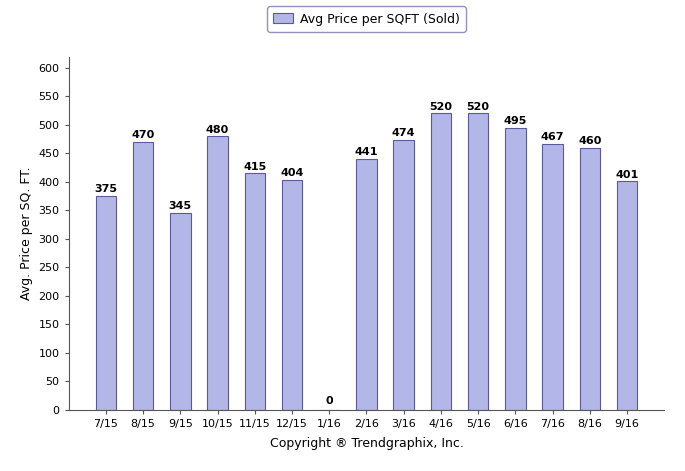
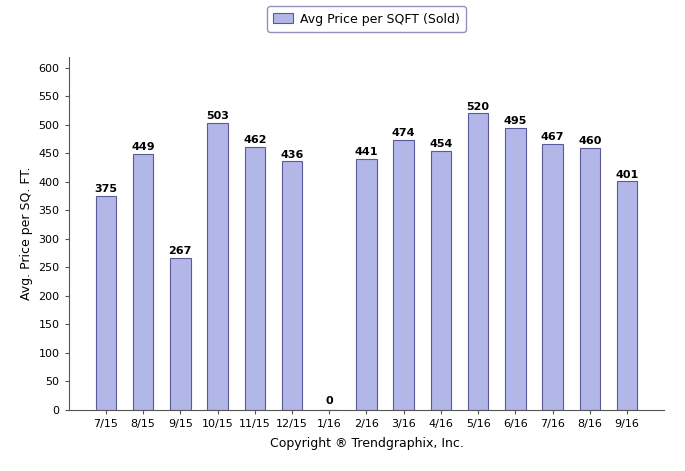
8/15: 470 -> 449
9/15: 345 -> 267
10/15: 480 -> 503
11/15: 415 -> 462
12/15: 404 -> 436
4/16: 520 -> 454
